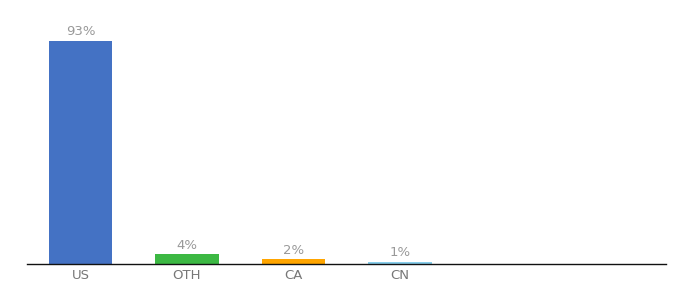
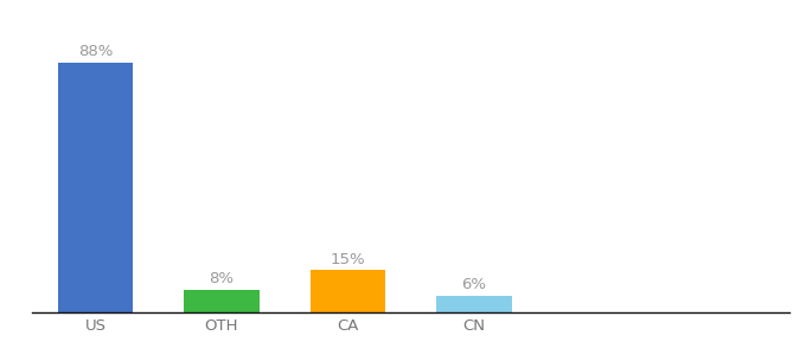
US: 93% -> 88%
OTH: 4% -> 8%
CA: 2% -> 15%
CN: 1% -> 6%
